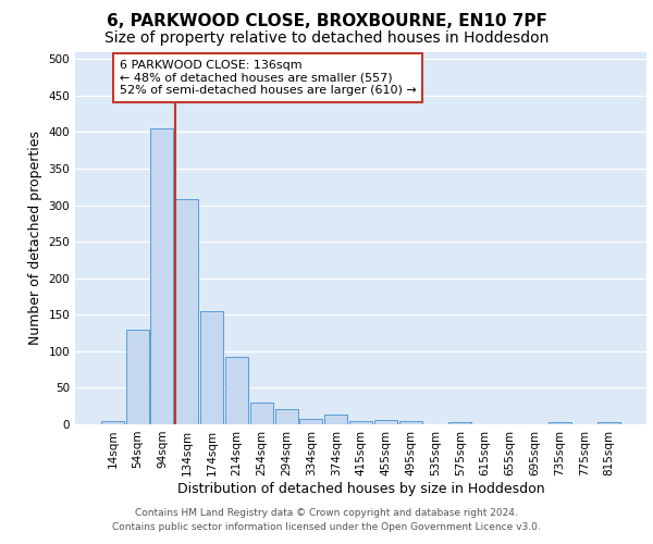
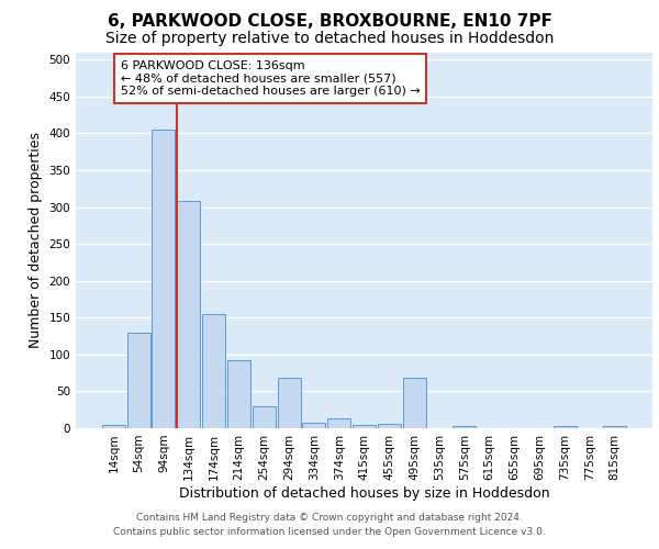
294sqm: 21 -> 68
495sqm: 4 -> 68
